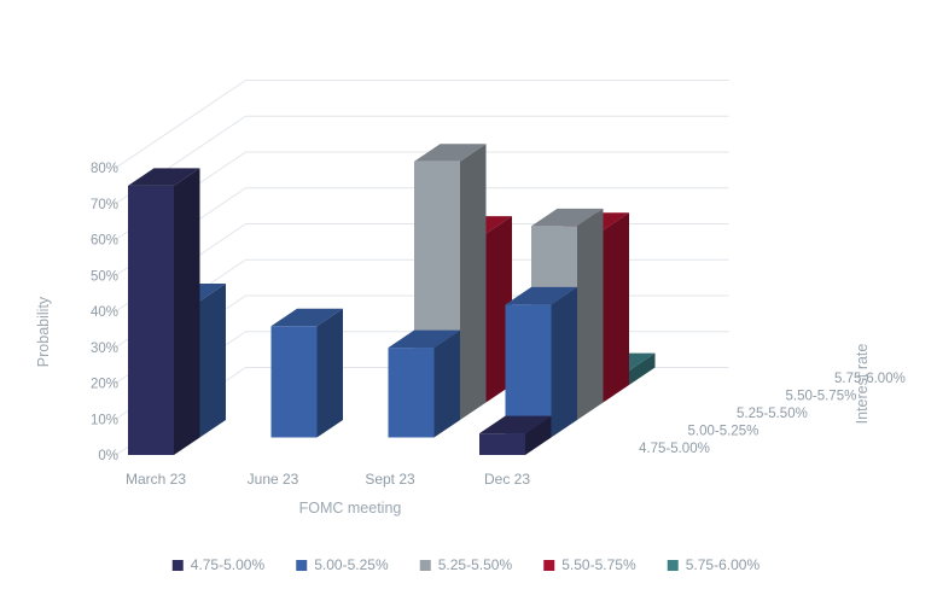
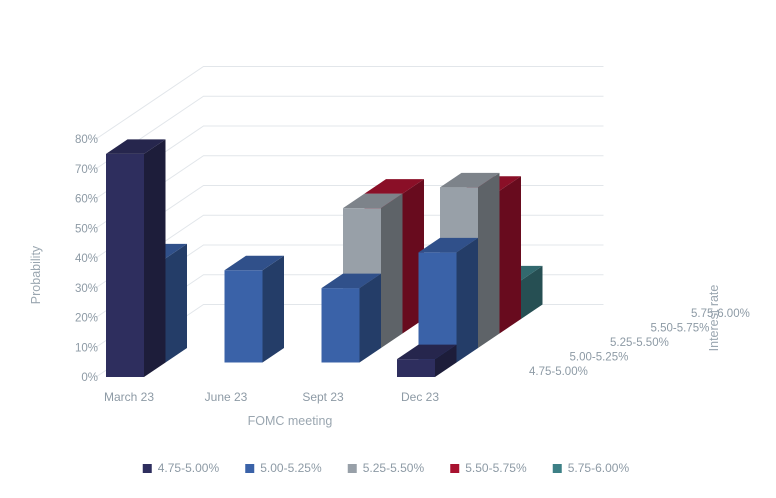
5.00-5.25%/March 23: 38% -> 35%
5.25-5.50%/Sept 23: 72% -> 47%
5.75-6.00%/Dec 23: 4% -> 13%
